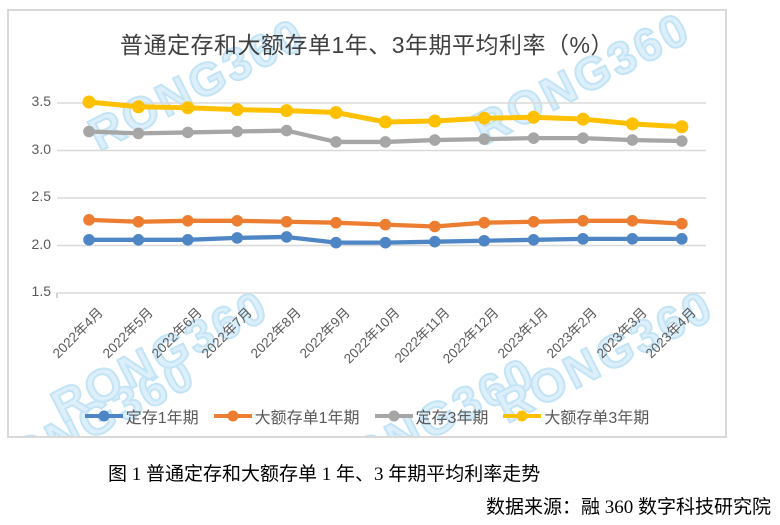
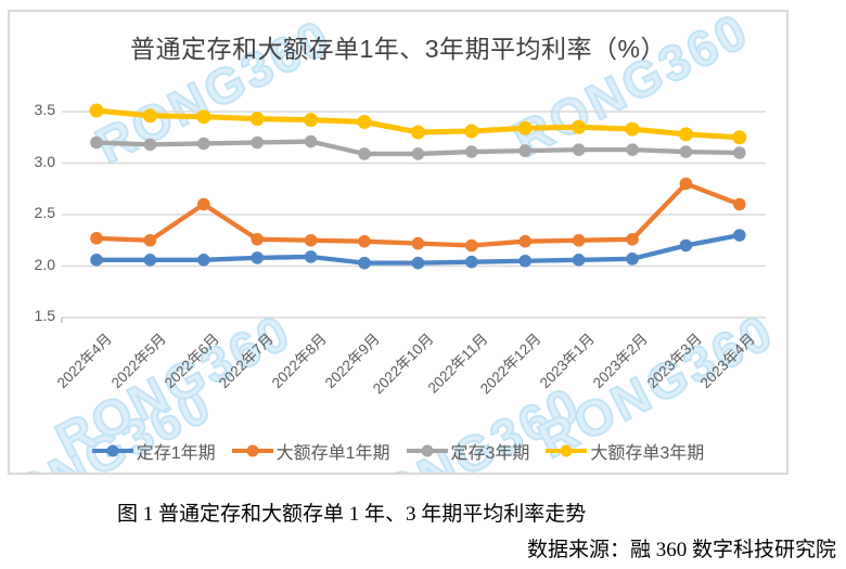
大额存单1年期/2022年6月: 2.3 -> 2.6
定存1年期/2023年3月: 2.1 -> 2.2
大额存单1年期/2023年3月: 2.3 -> 2.8
定存1年期/2023年4月: 2.1 -> 2.3
大额存单1年期/2023年4月: 2.2 -> 2.6
